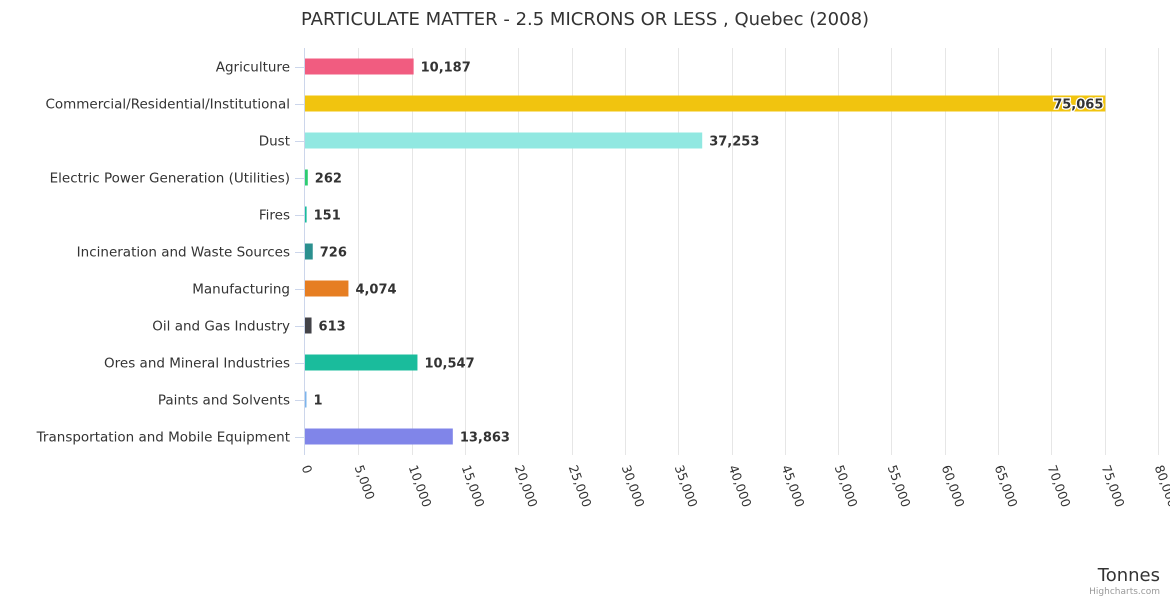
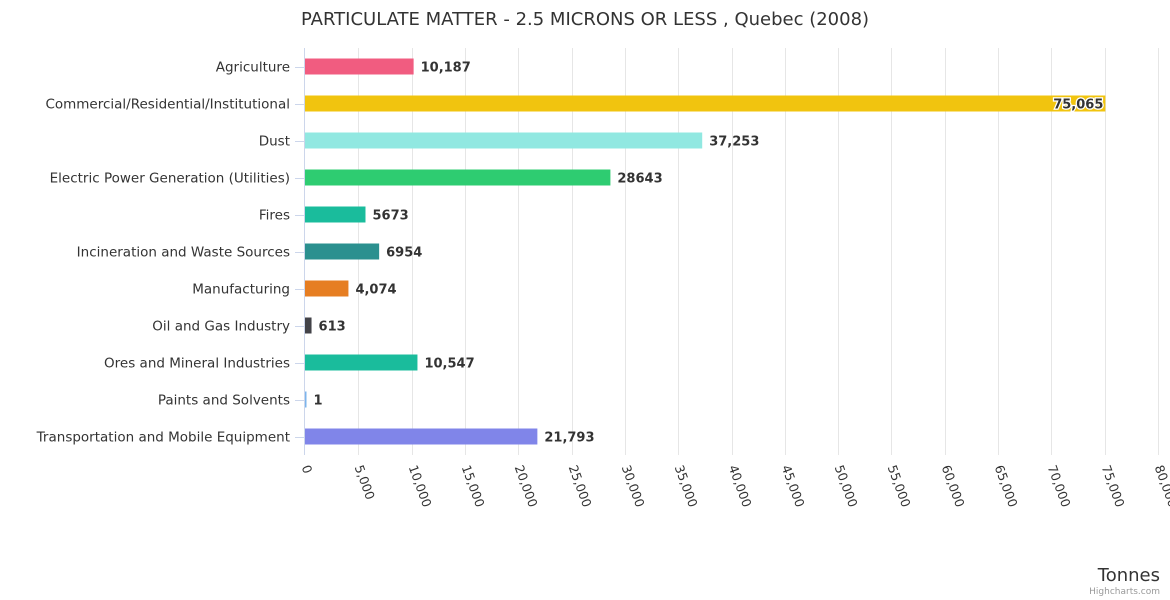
Electric Power Generation (Utilities): 262 -> 28643
Fires: 151 -> 5673
Incineration and Waste Sources: 726 -> 6954
Transportation and Mobile Equipment: 13,863 -> 21,793
